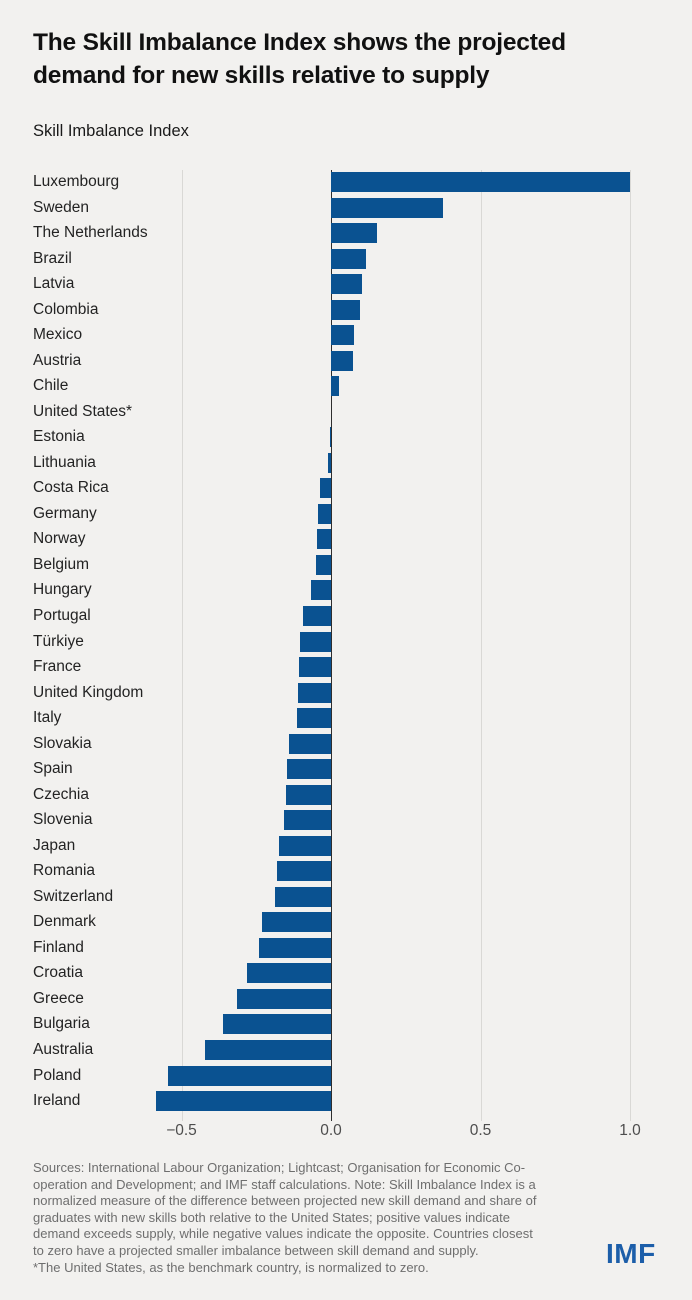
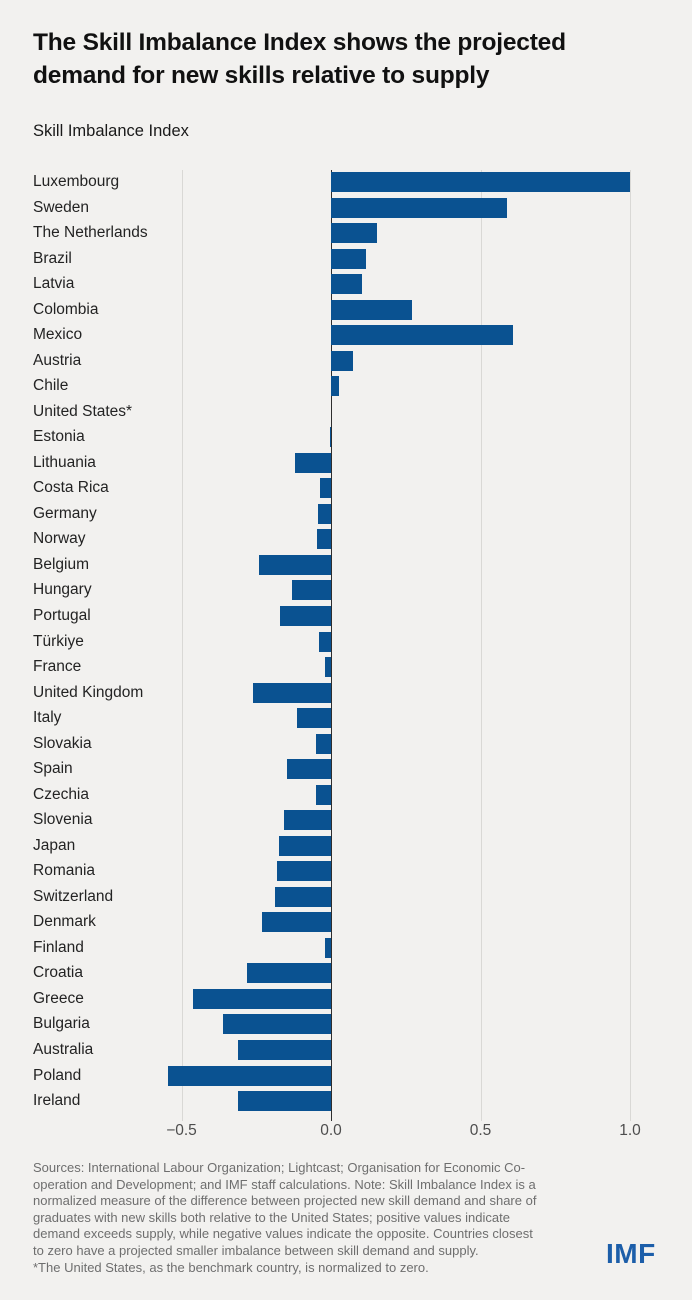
Sweden: 0.38 -> 0.59
Colombia: 0.10 -> 0.27
Mexico: 0.08 -> 0.61
Lithuania: -0.01 -> -0.12
Belgium: -0.05 -> -0.24
Hungary: -0.07 -> -0.13
Portugal: -0.10 -> -0.17
Türkiye: -0.10 -> -0.04
France: -0.11 -> -0.02
United Kingdom: -0.11 -> -0.26
Slovakia: -0.14 -> -0.05
Czechia: -0.15 -> -0.05
Finland: -0.24 -> -0.02
Greece: -0.31 -> -0.46
Australia: -0.42 -> -0.31
Ireland: -0.58 -> -0.31
